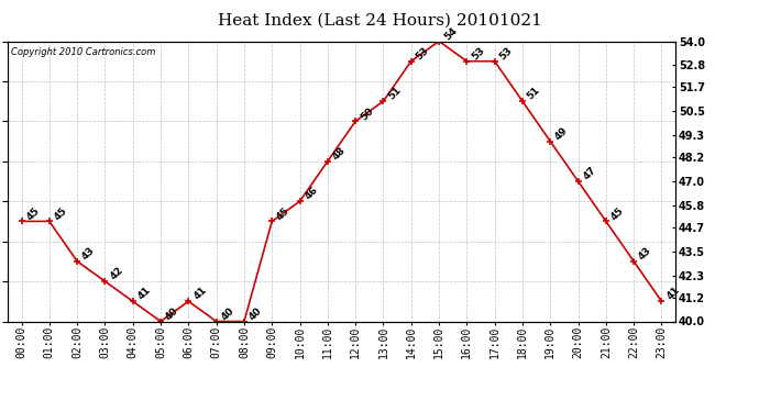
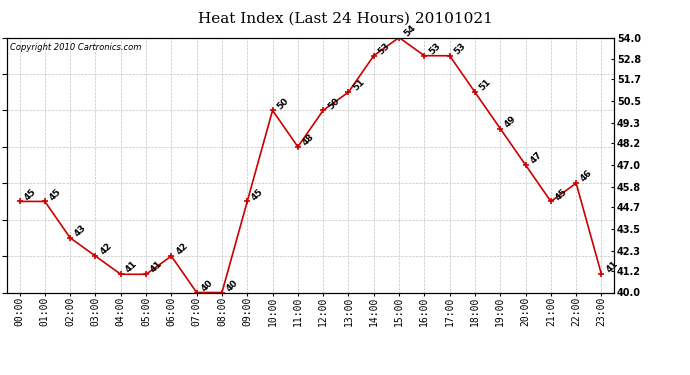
05:00: 40 -> 41
06:00: 41 -> 42
10:00: 46 -> 50
22:00: 43 -> 46
